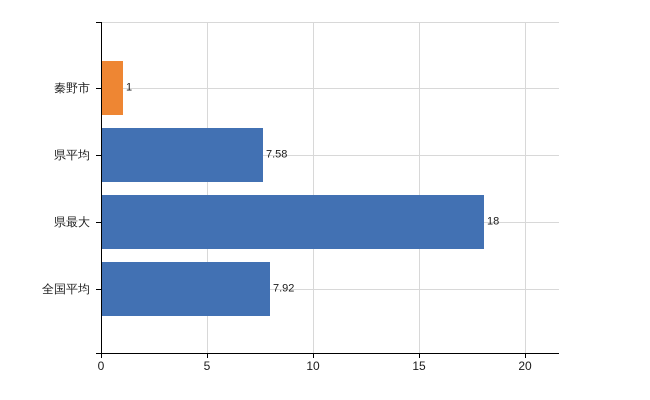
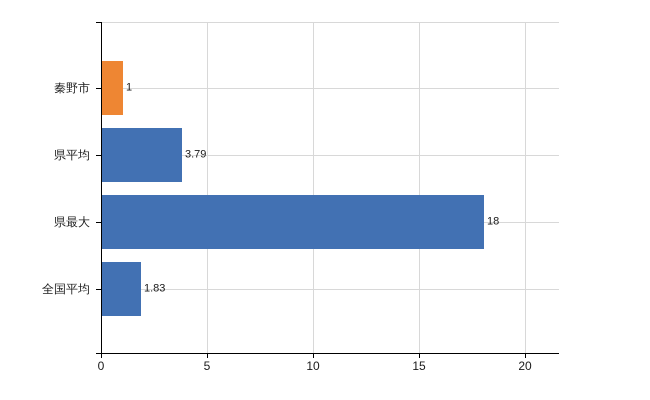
県平均: 7.58 -> 3.79
全国平均: 7.92 -> 1.83
